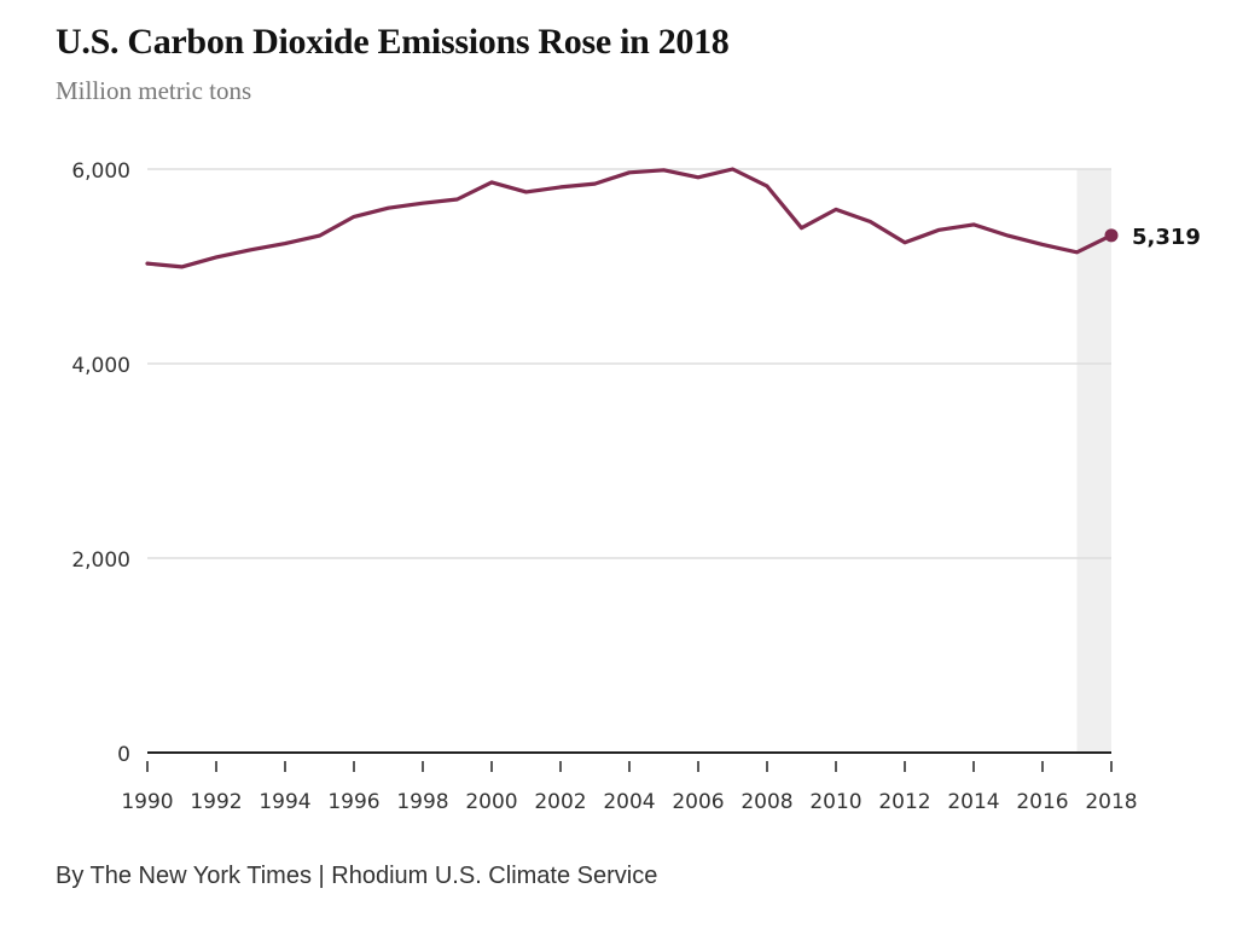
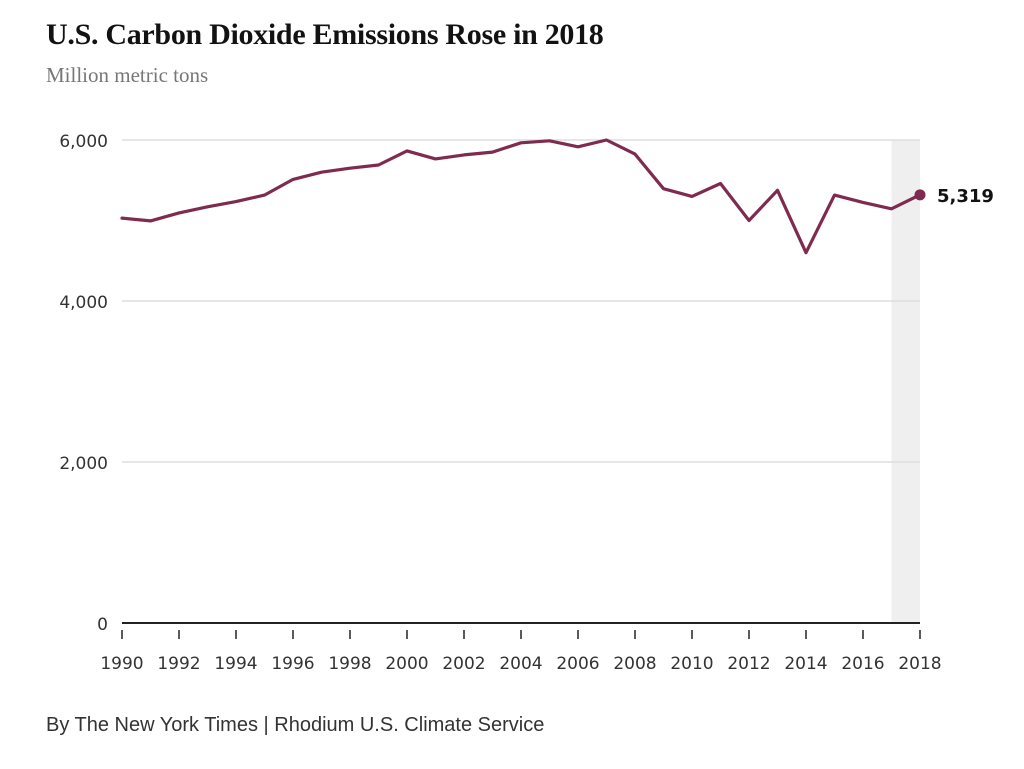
2010: 5600 -> 5300
2012: 5200 -> 5000
2014: 5400 -> 4600
